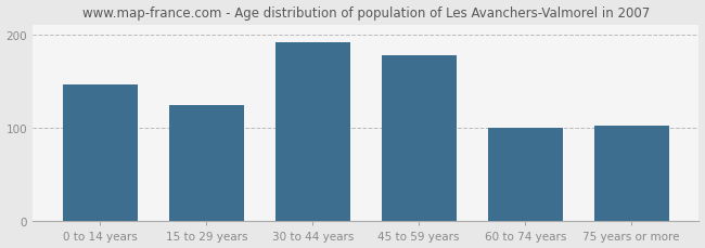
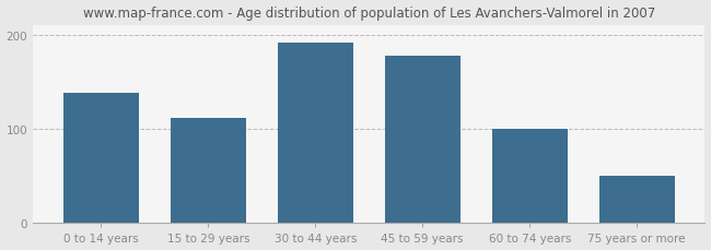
0 to 14 years: 146 -> 138
15 to 29 years: 124 -> 112
75 years or more: 102 -> 50
